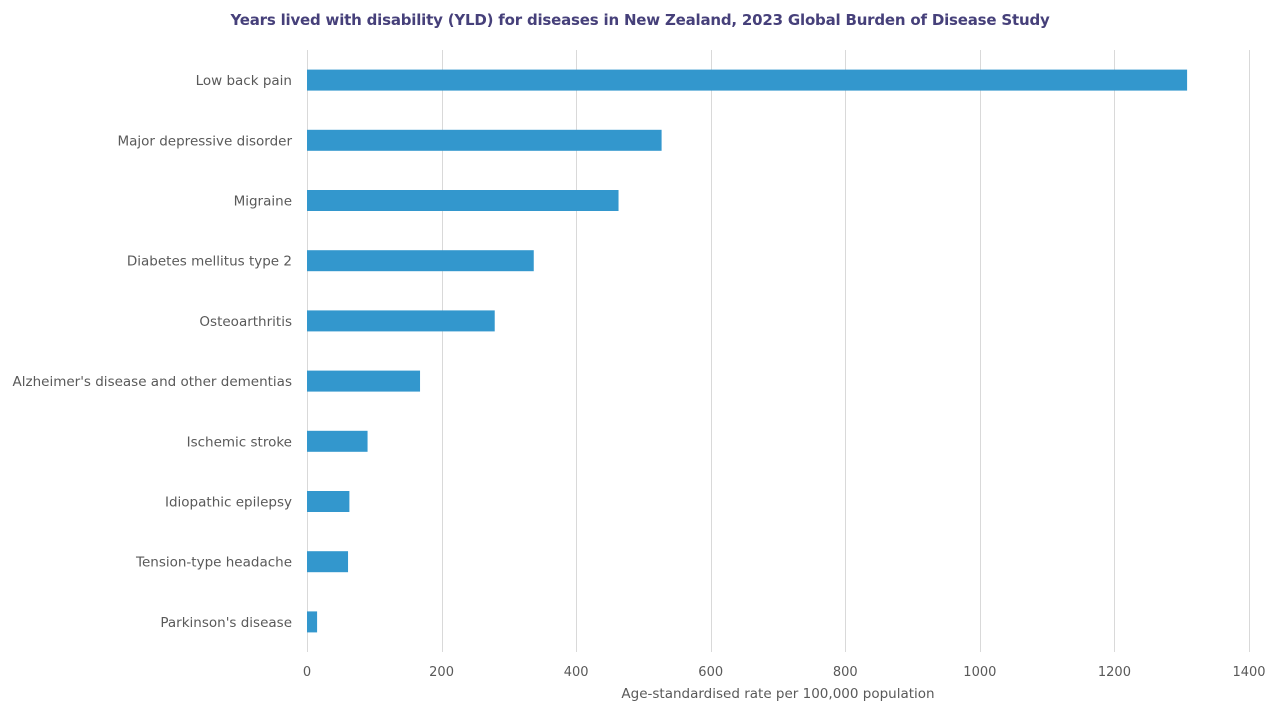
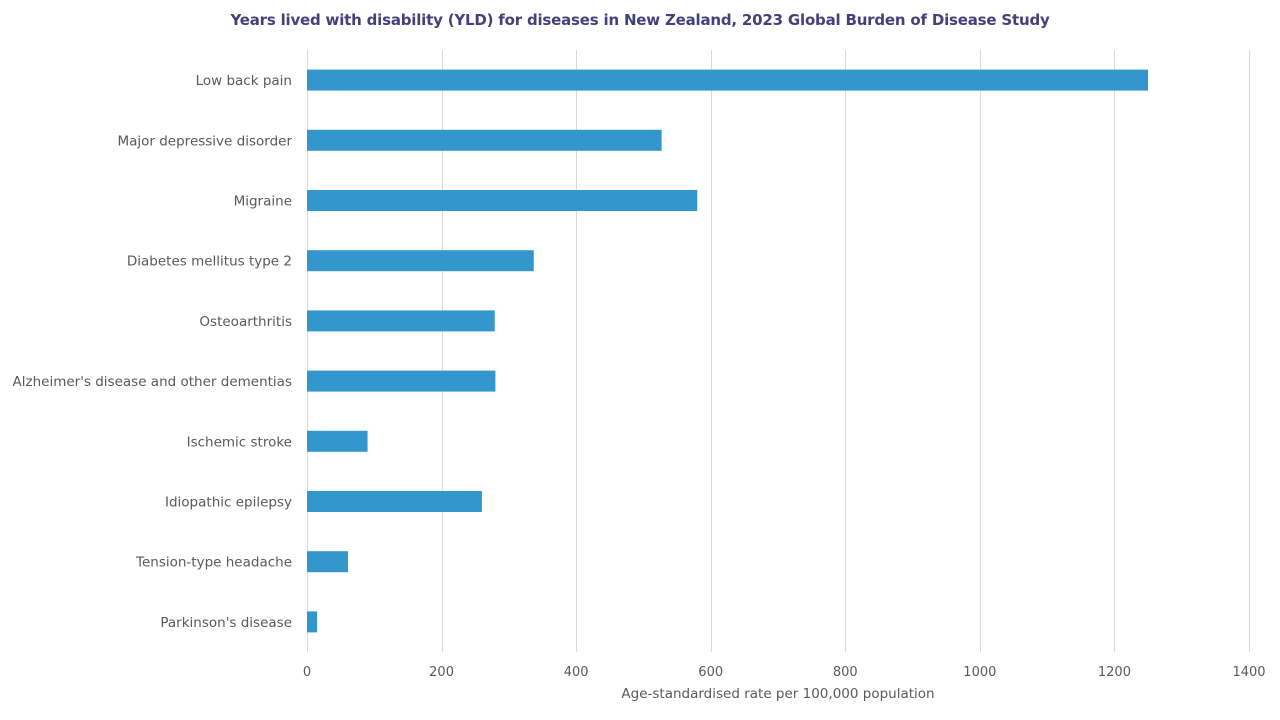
Low back pain: 1310 -> 1250
Migraine: 460 -> 580
Alzheimer's disease and other dementias: 170 -> 280
Idiopathic epilepsy: 60 -> 260
